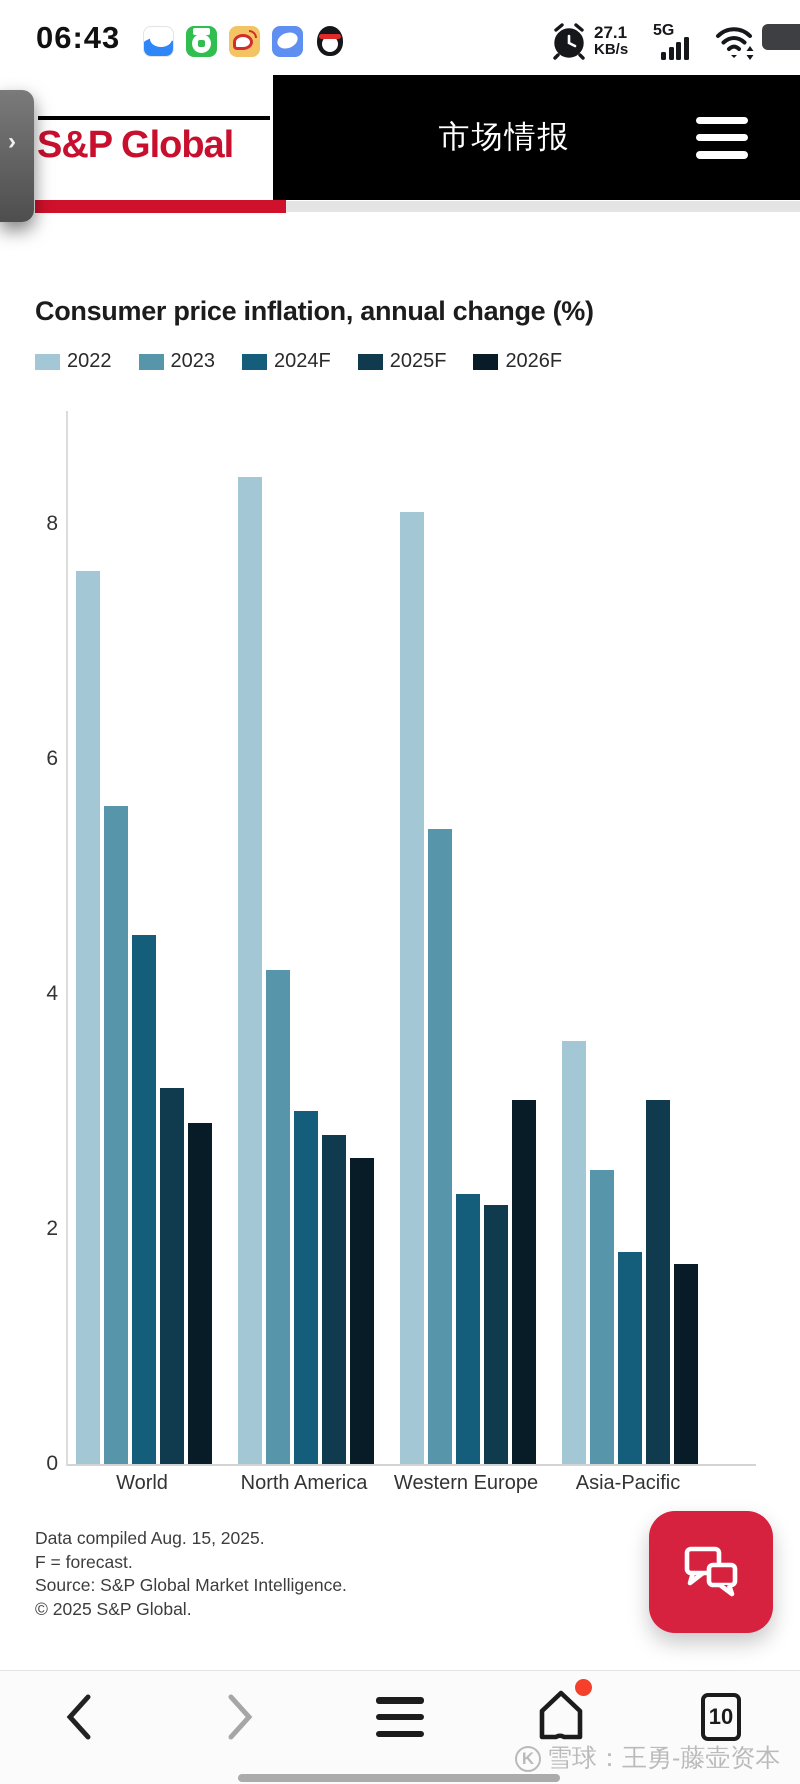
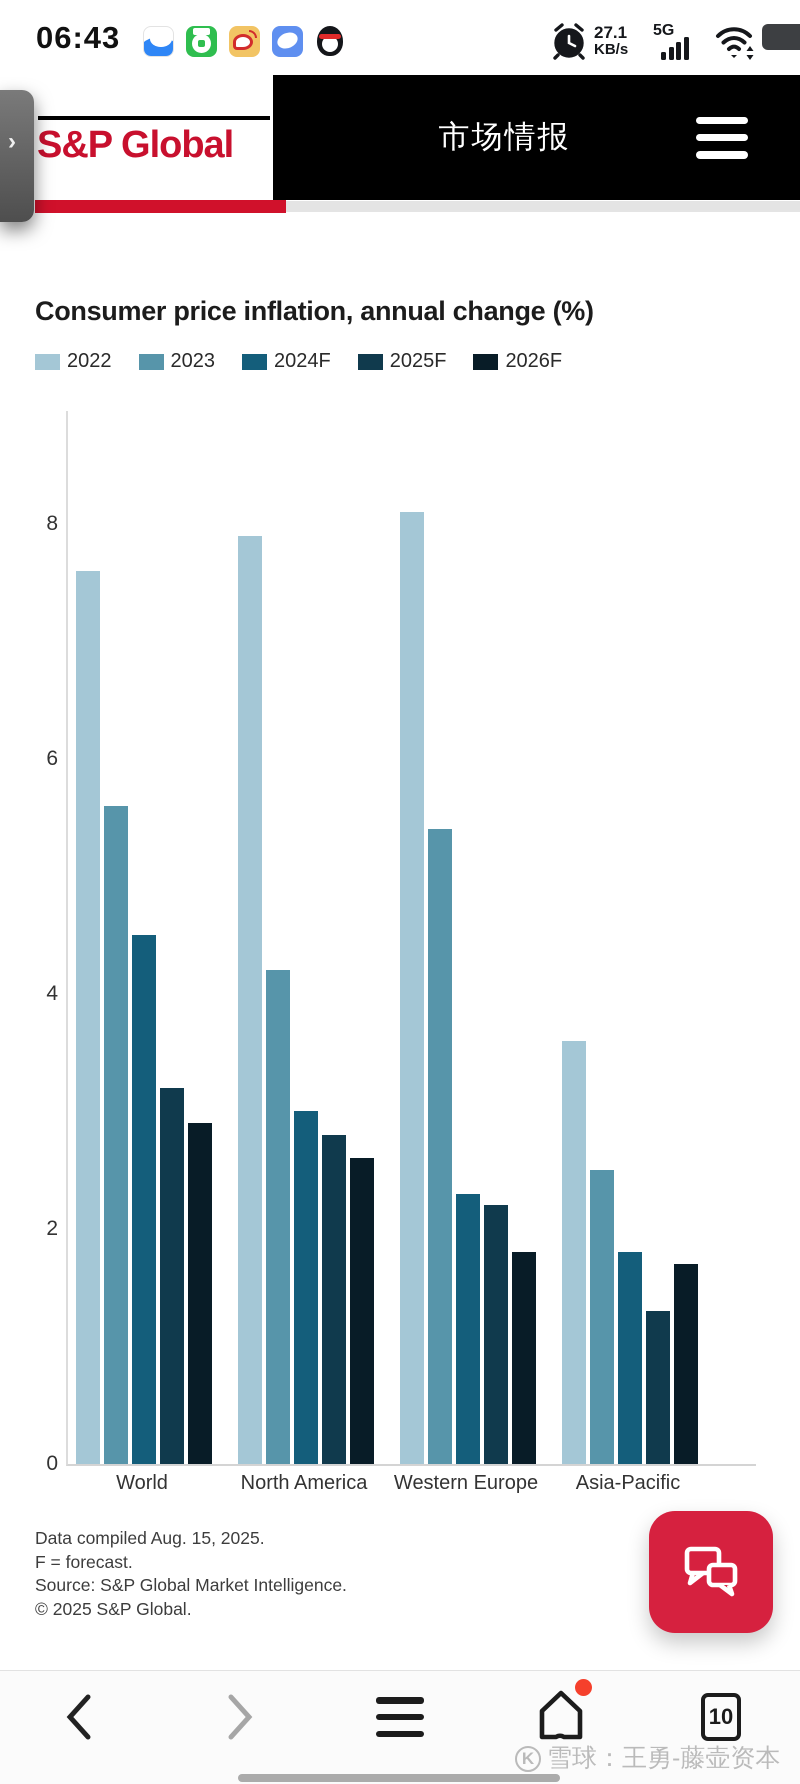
2022/North America: 8.4 -> 7.9
2026F/Western Europe: 3.1 -> 1.8
2025F/Asia-Pacific: 3.1 -> 1.3
